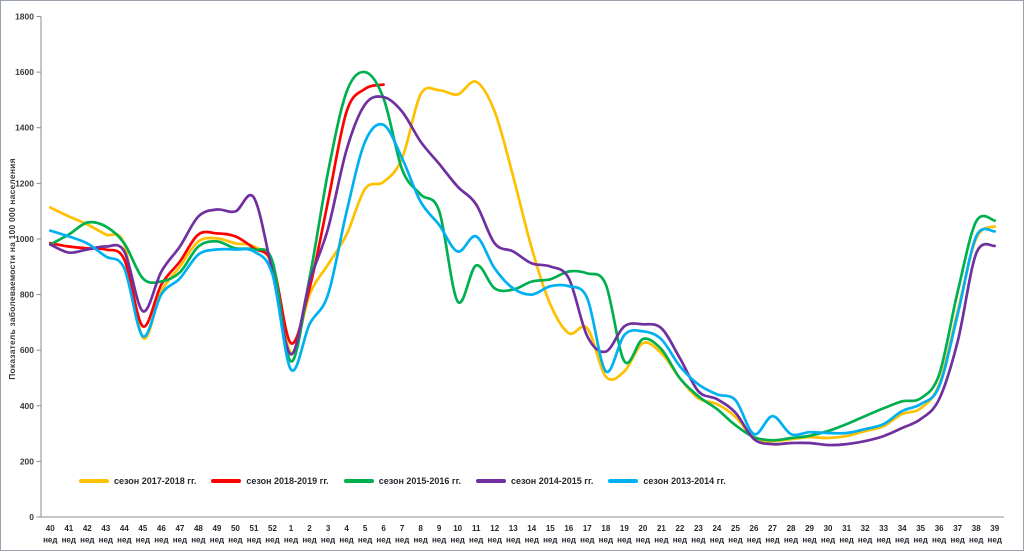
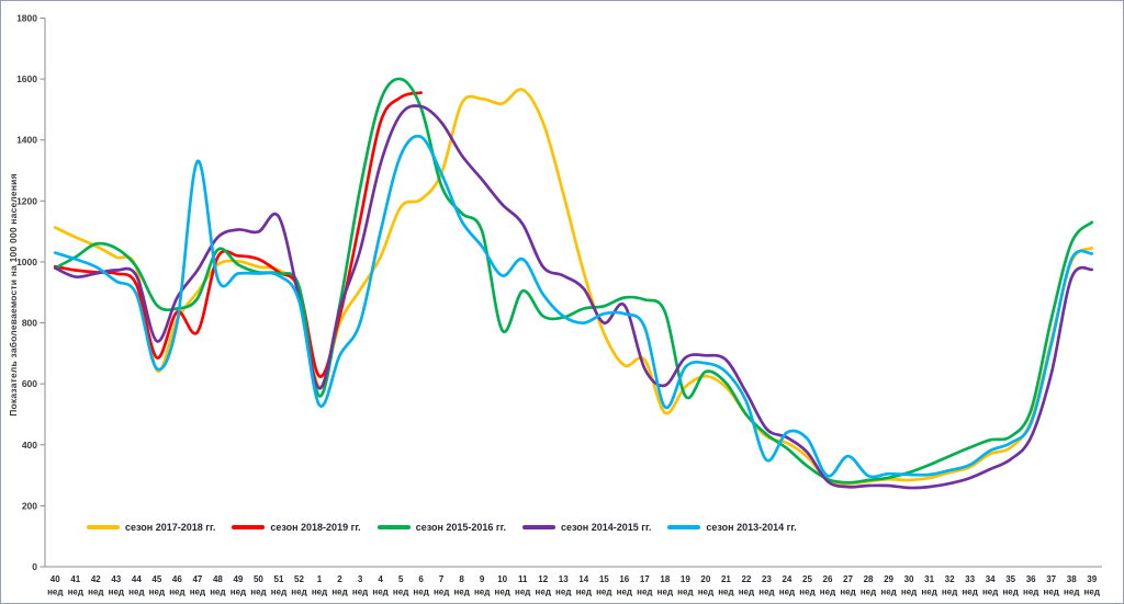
сезон 2018-2019 гг./47: 920 -> 770
сезон 2013-2014 гг./47: 860 -> 1330
сезон 2015-2016 гг./48: 970 -> 1040
сезон 2014-2015 гг./15: 900 -> 800
сезон 2017-2018 гг./19: 520 -> 590
сезон 2013-2014 гг./23: 480 -> 350
сезон 2015-2016 гг./39: 1070 -> 1130
